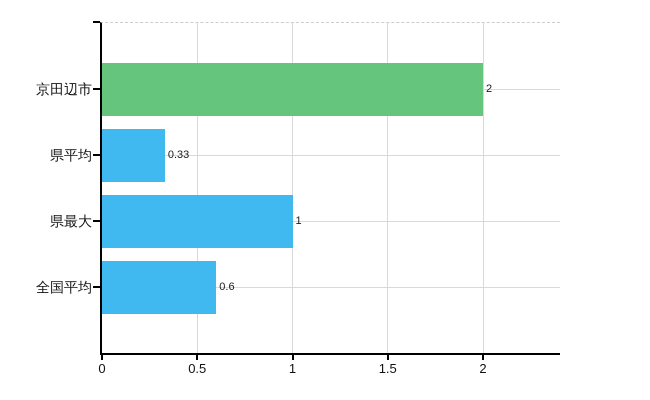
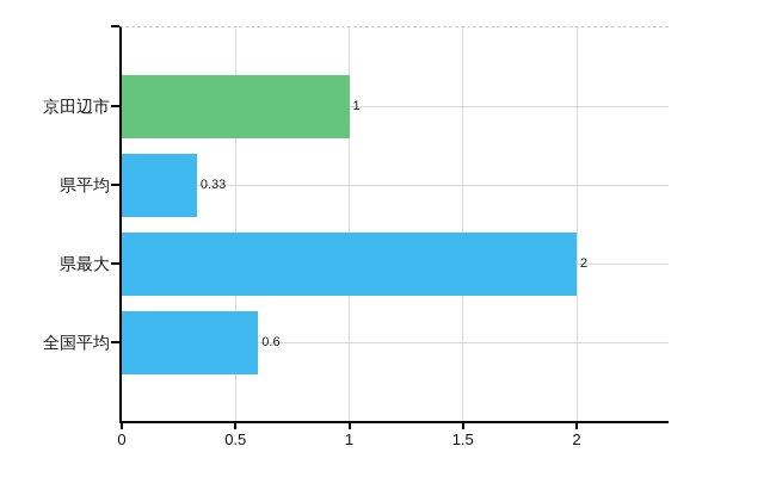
京田辺市: 2 -> 1
県最大: 1 -> 2
